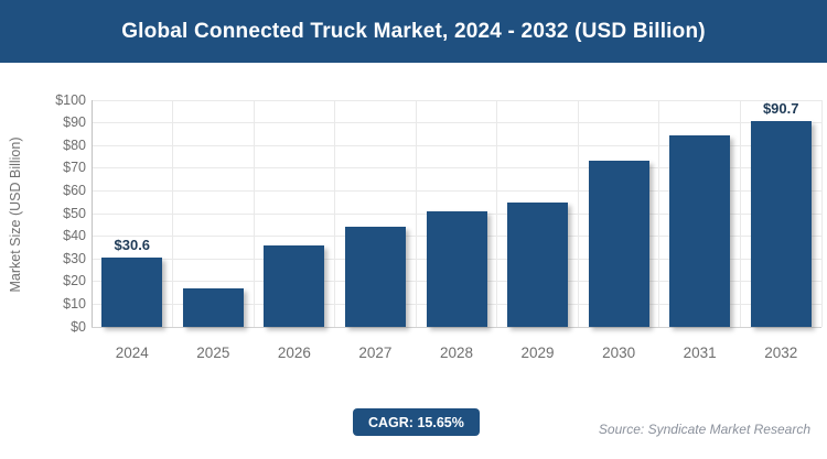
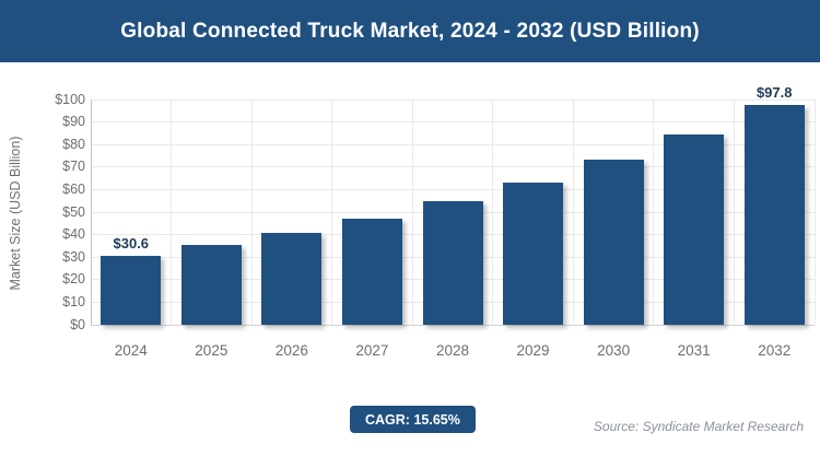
2025: $17 -> $35
2026: $36 -> $41
2027: $44 -> $47
2028: $51 -> $55
2029: $55 -> $63
2032: $90.7 -> $97.8
